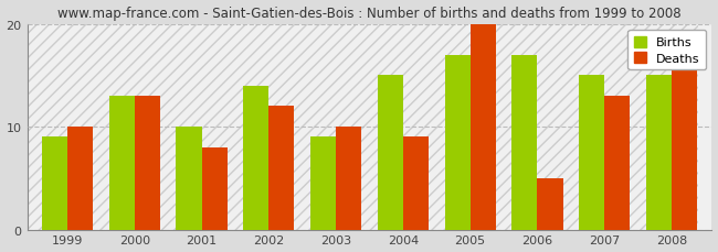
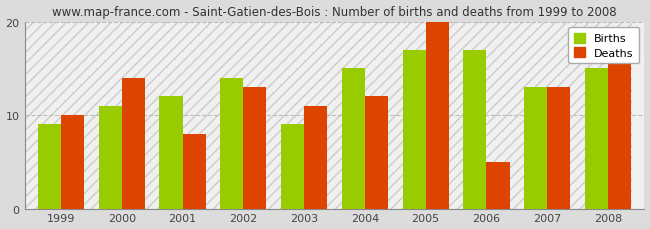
Births/2000: 13 -> 11
Deaths/2000: 13 -> 14
Births/2001: 10 -> 12
Deaths/2002: 12 -> 13
Deaths/2003: 10 -> 11
Deaths/2004: 9 -> 12
Births/2007: 15 -> 13
